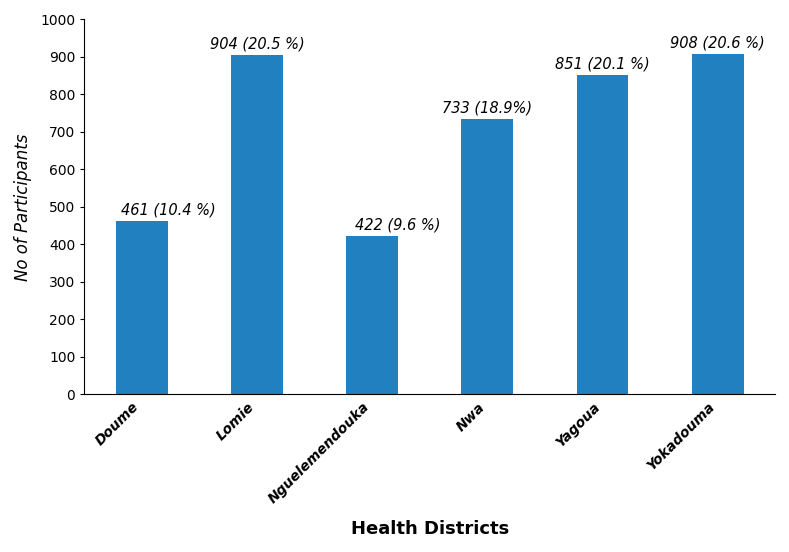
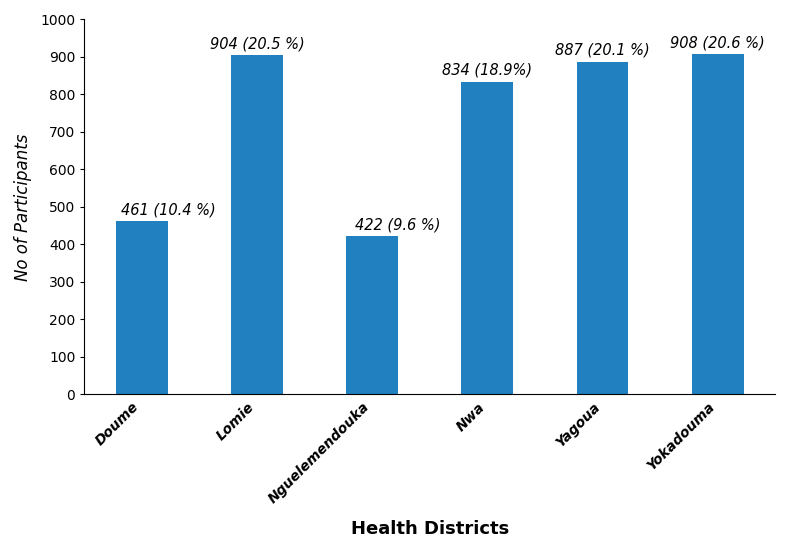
Nwa: 733 -> 834
Yagoua: 851 -> 887
